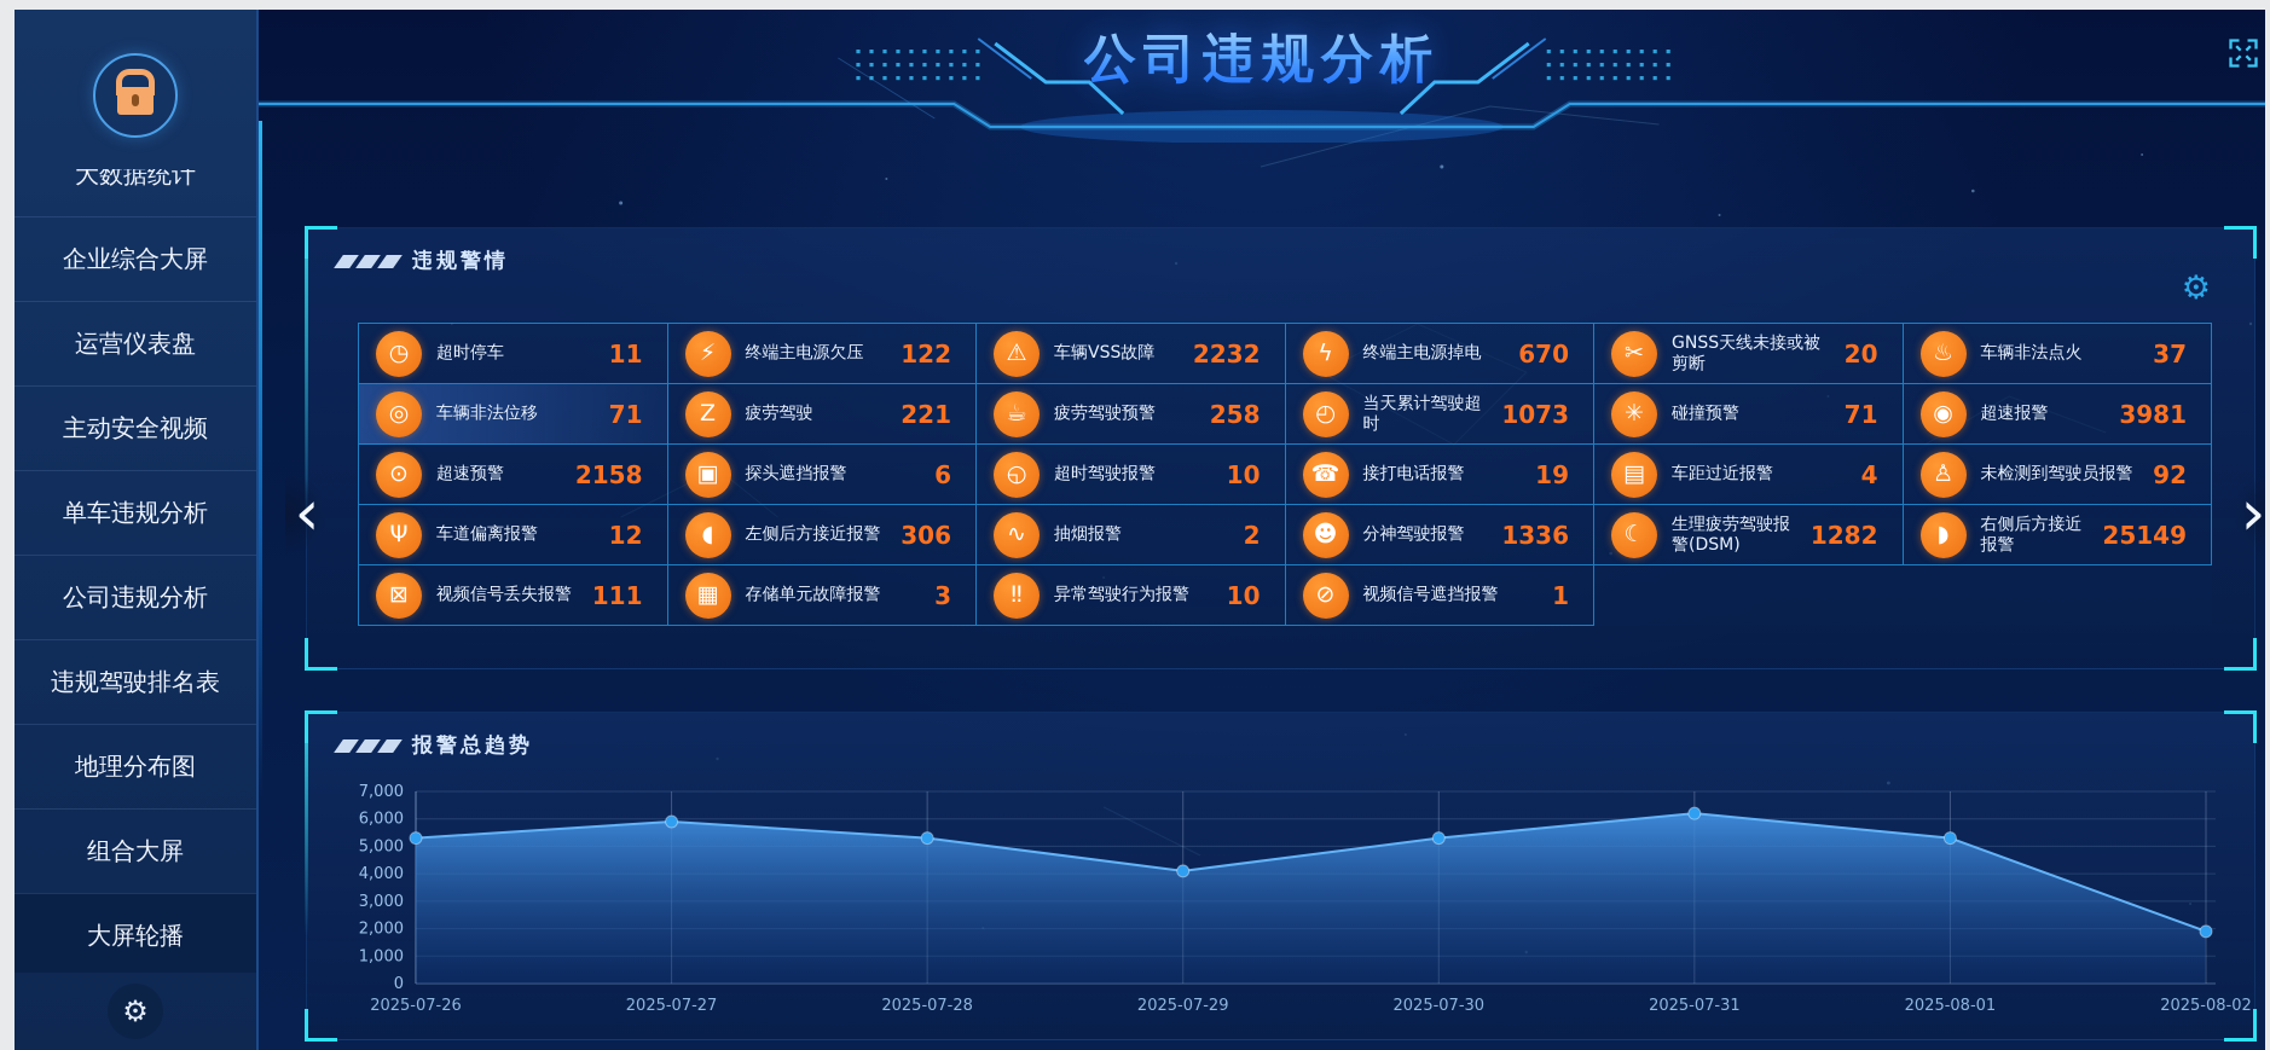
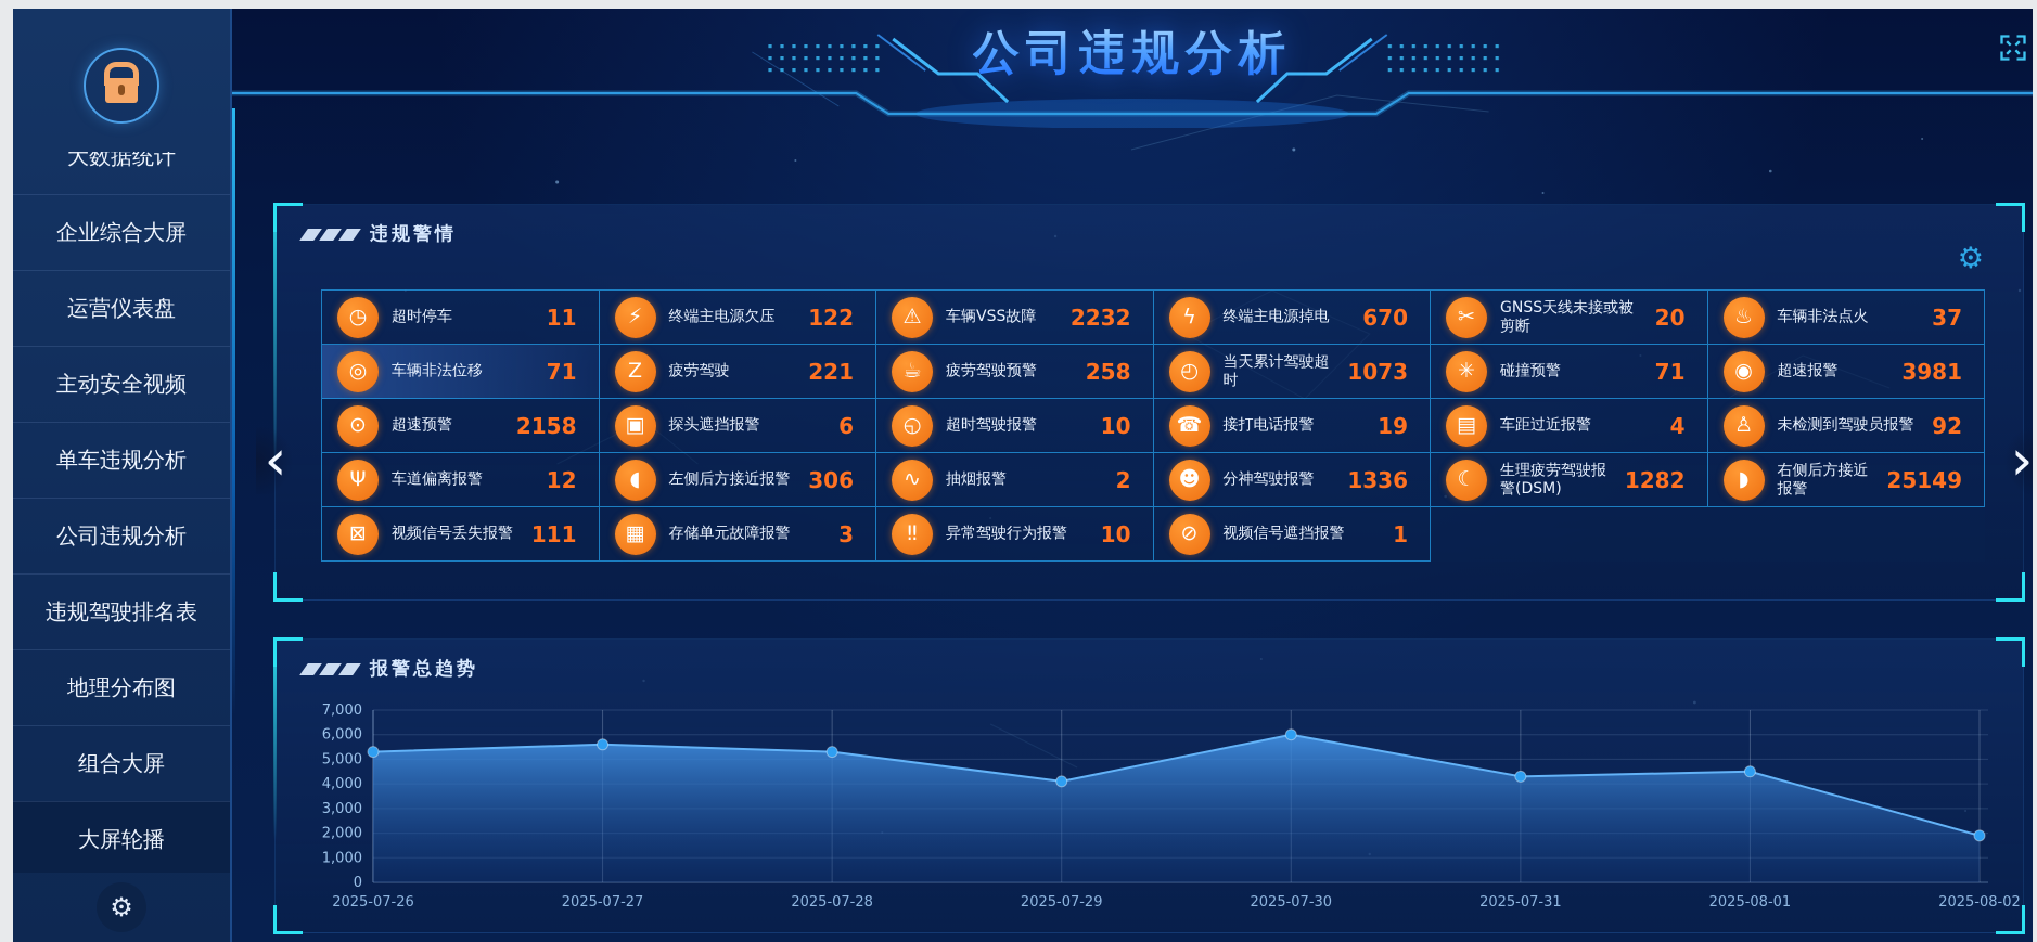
2025-07-27: 5900 -> 5600
2025-07-30: 5300 -> 6000
2025-07-31: 6200 -> 4300
2025-08-01: 5300 -> 4500
